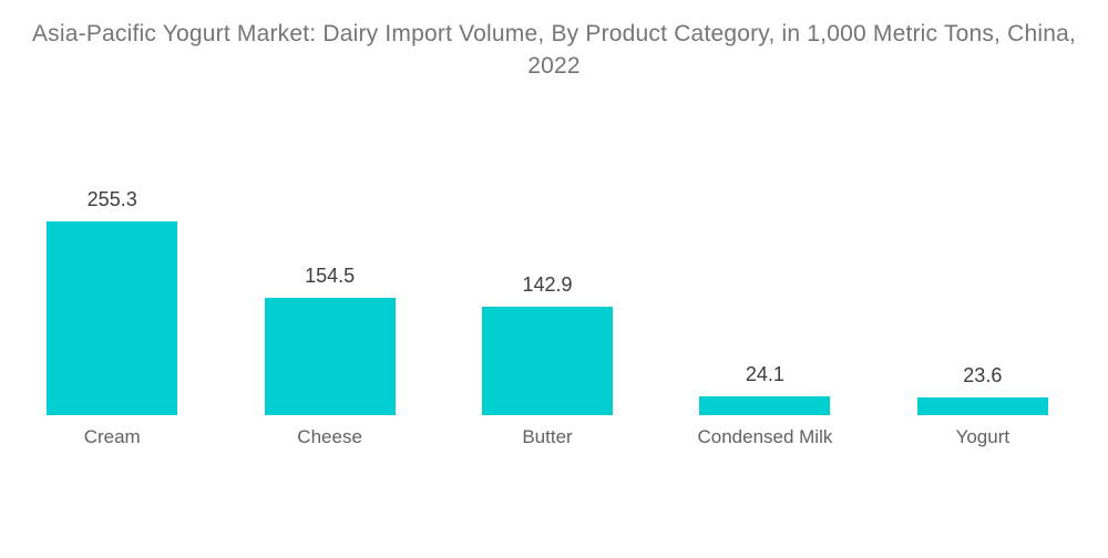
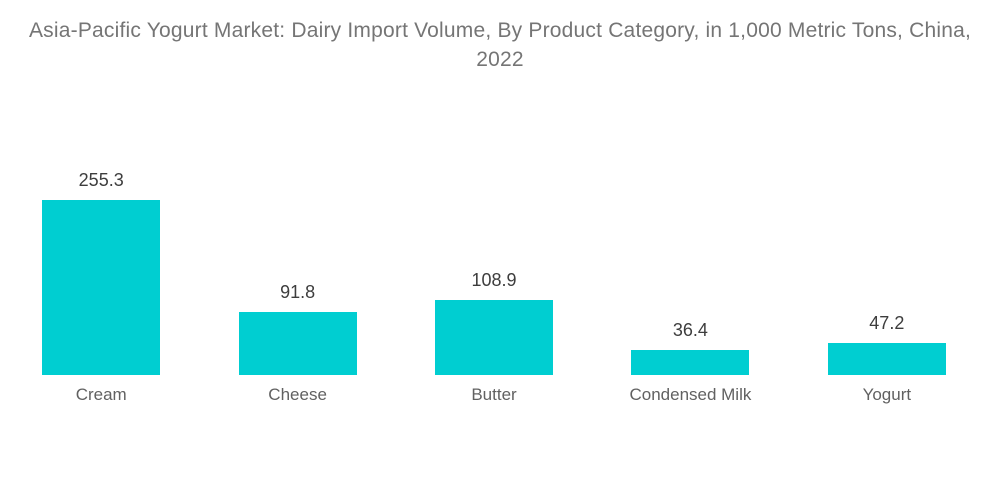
Cheese: 154.5 -> 91.8
Butter: 142.9 -> 108.9
Condensed Milk: 24.1 -> 36.4
Yogurt: 23.6 -> 47.2
